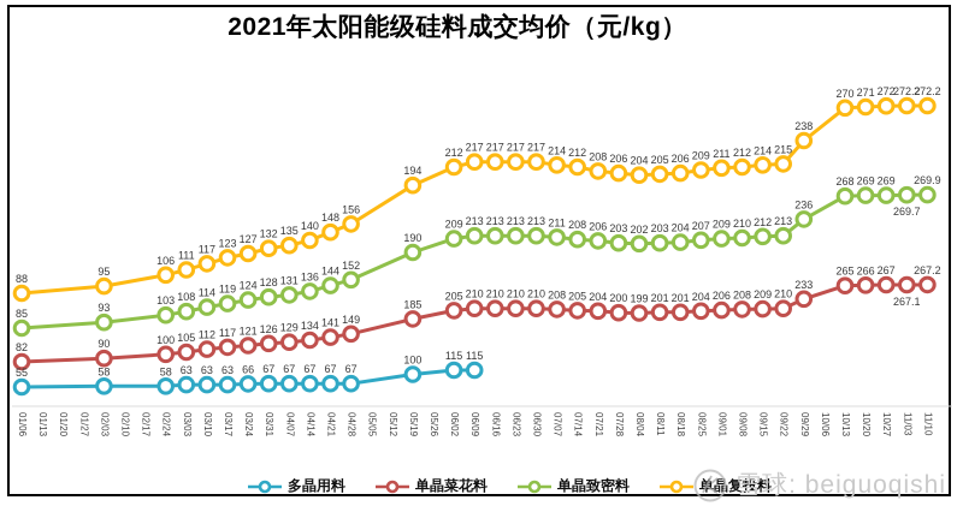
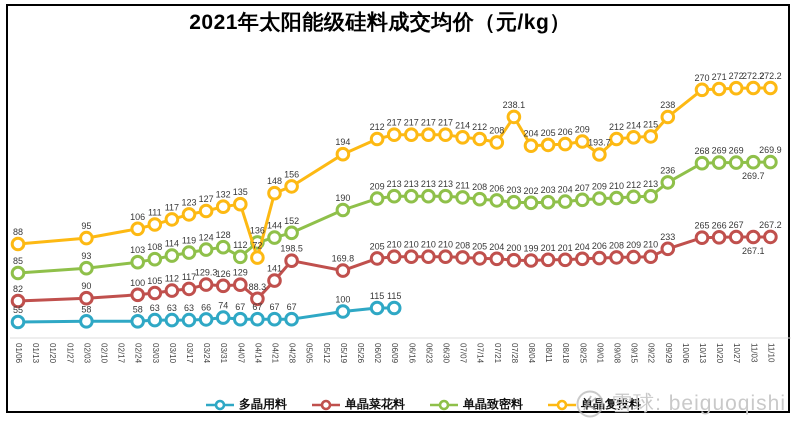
单晶菜花料/03/24: 121 -> 129.3
多晶用料/03/31: 67 -> 74
单晶致密料/04/07: 131 -> 112
单晶菜花料/04/14: 134 -> 88.3
单晶复投料/04/14: 140 -> 72
单晶菜花料/04/28: 149 -> 198.5
单晶菜花料/05/19: 185 -> 169.8
单晶复投料/07/28: 206 -> 238.1
单晶复投料/09/01: 211 -> 193.7
